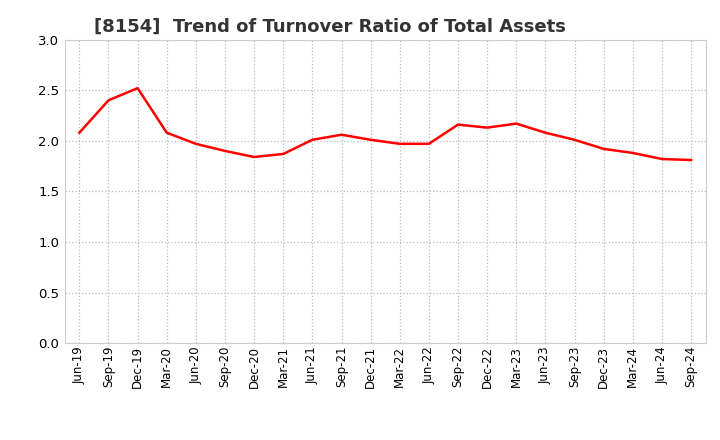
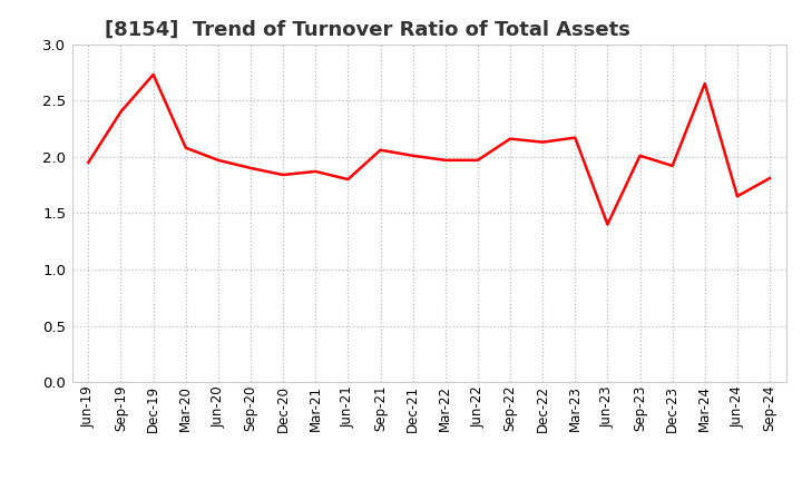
Jun-19: 2.08 -> 1.95
Dec-19: 2.52 -> 2.73
Jun-21: 2.01 -> 1.80
Jun-23: 2.08 -> 1.40
Mar-24: 1.88 -> 2.65
Jun-24: 1.82 -> 1.65
